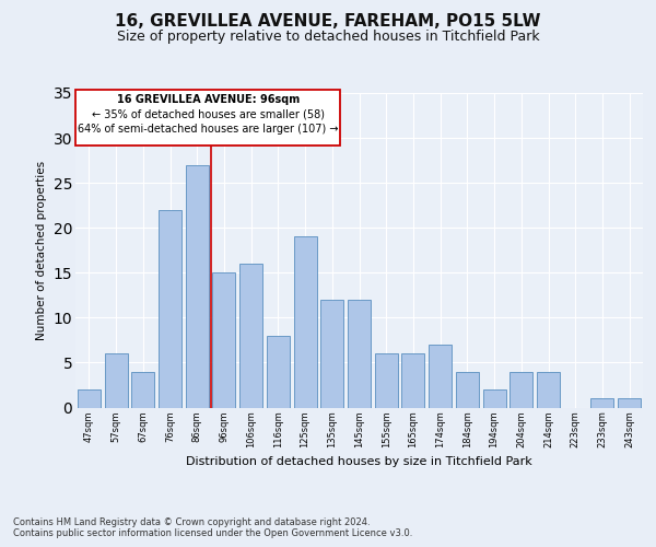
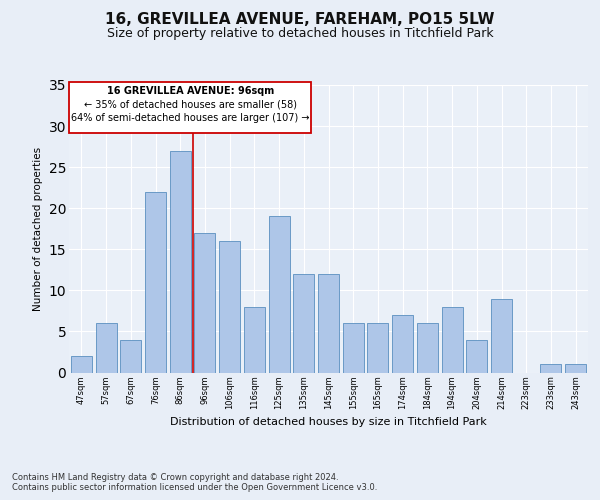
96sqm: 15 -> 17
184sqm: 4 -> 6
194sqm: 2 -> 8
214sqm: 4 -> 9
